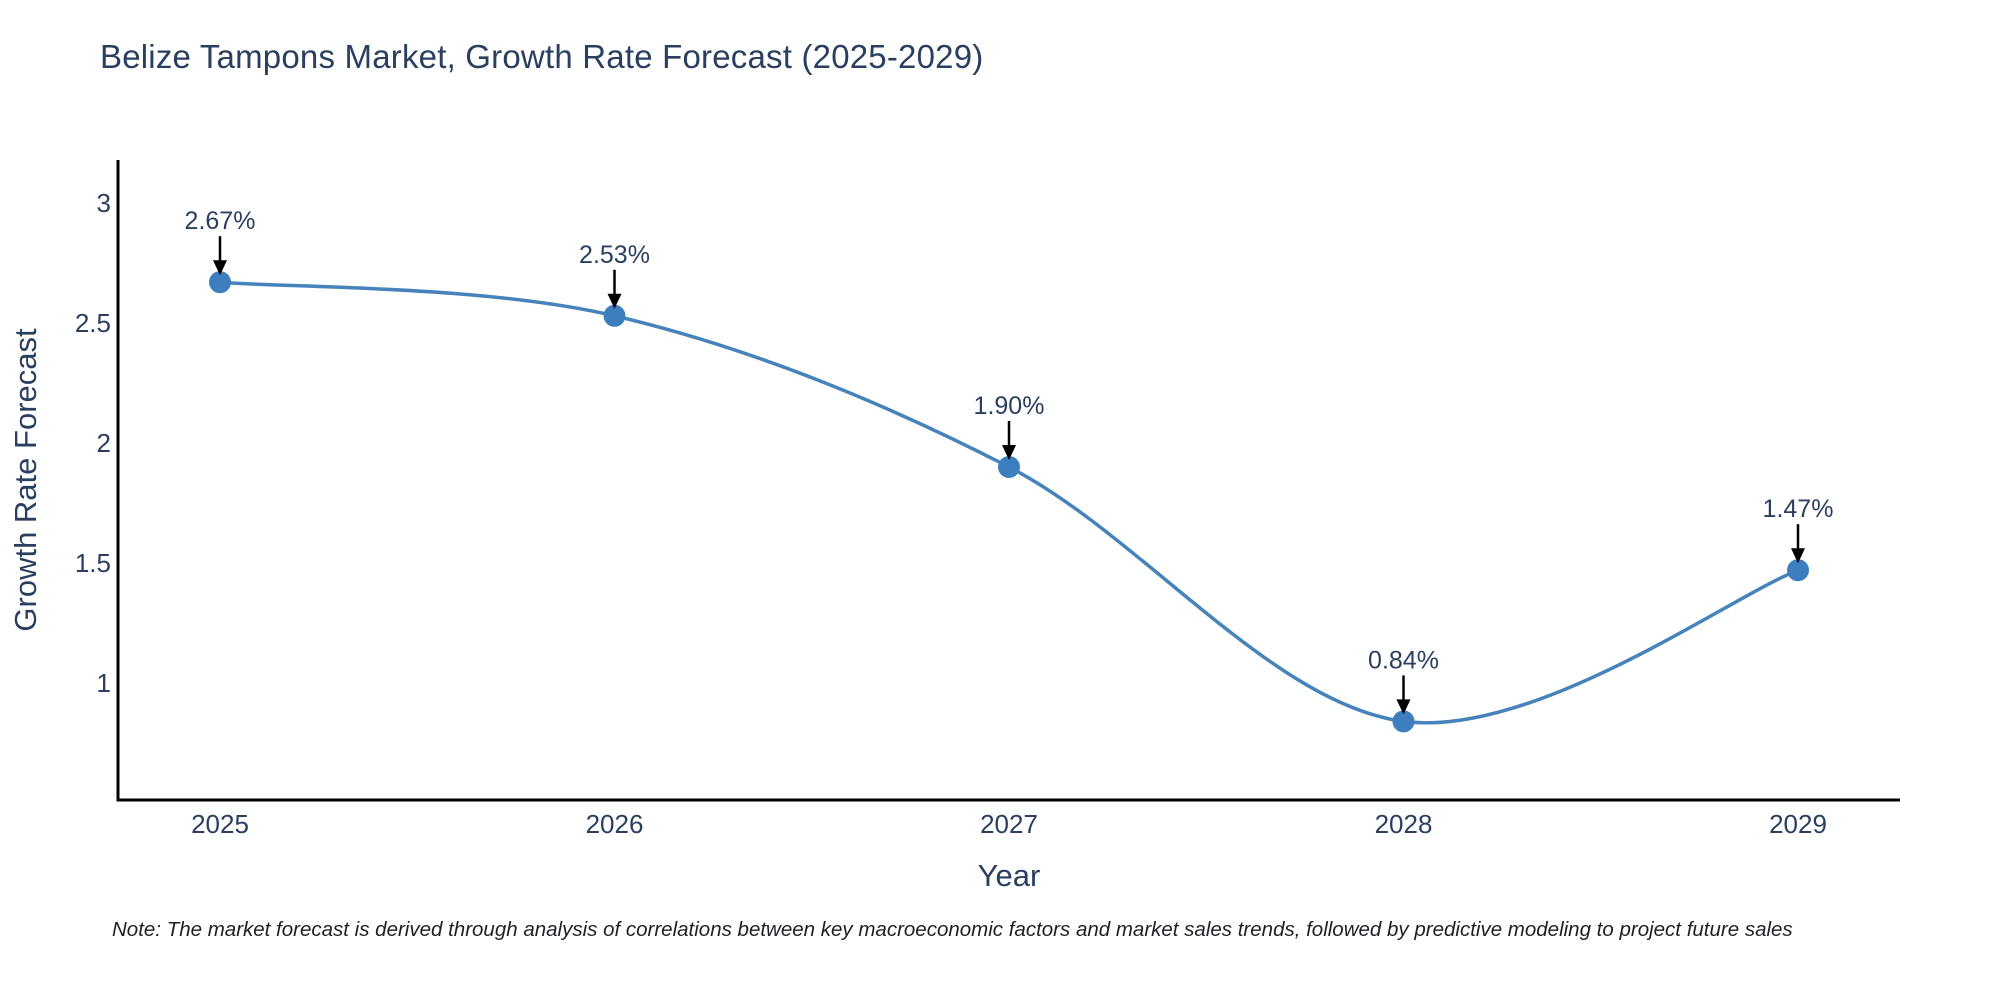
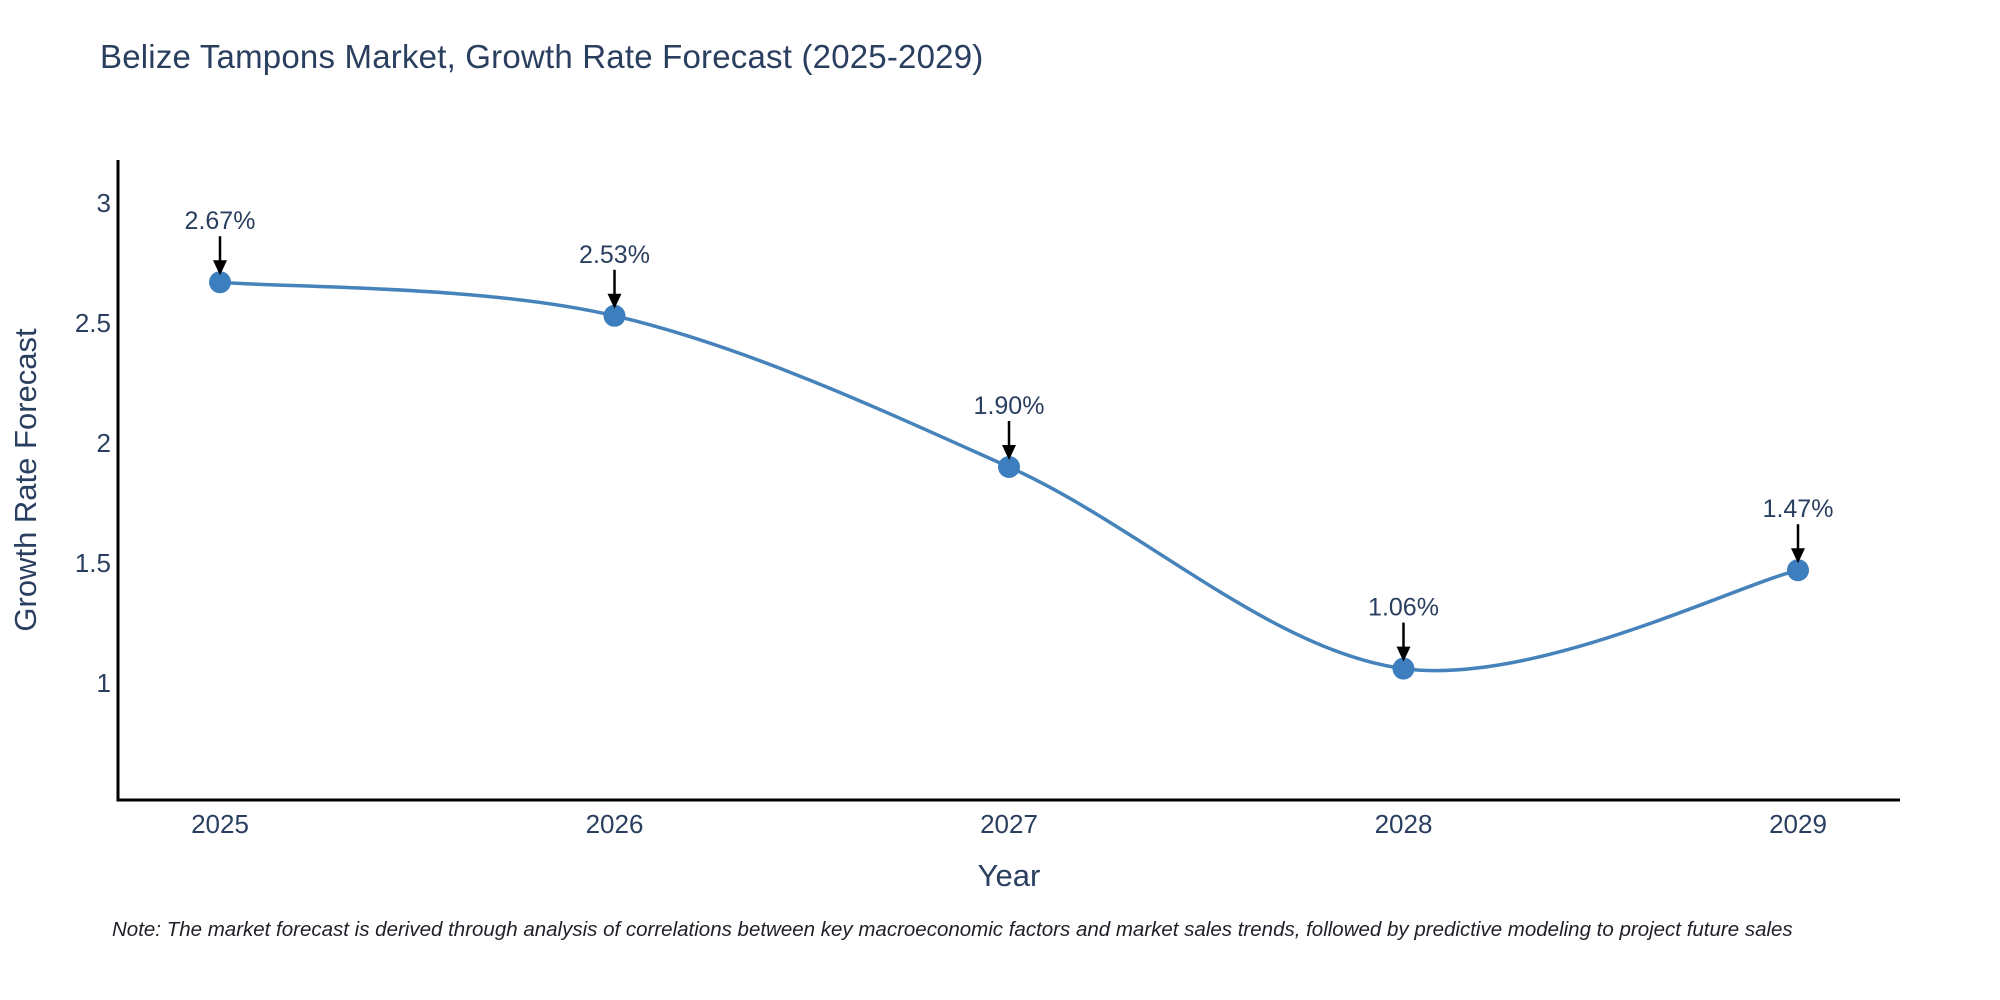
2028: 0.84% -> 1.06%
